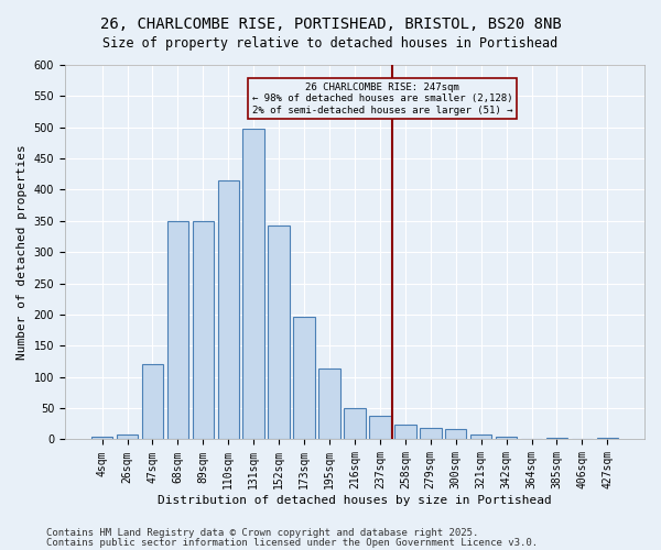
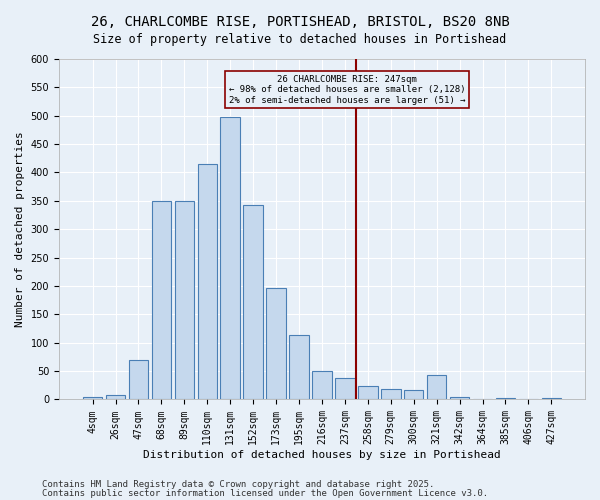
47sqm: 120 -> 70
321sqm: 8 -> 44
